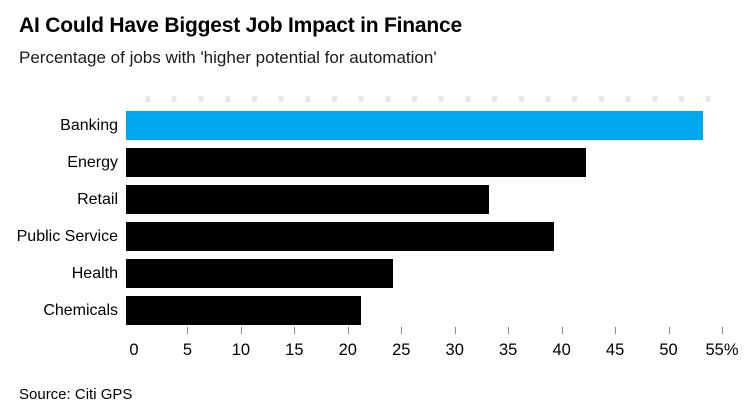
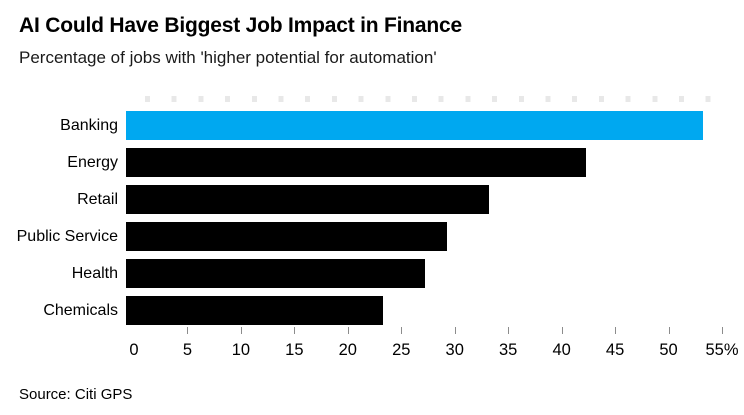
Public Service: 40% -> 30%
Health: 25% -> 28%
Chemicals: 22% -> 24%
